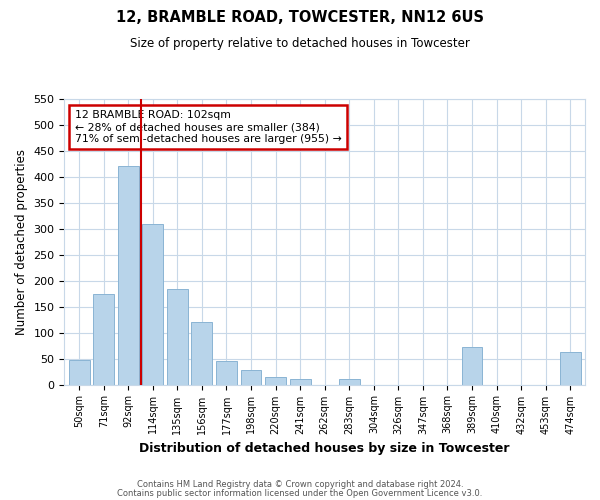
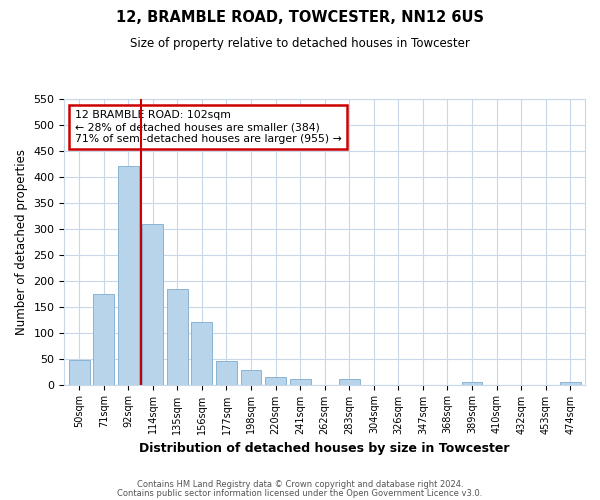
389sqm: 72 -> 4
474sqm: 62 -> 4
